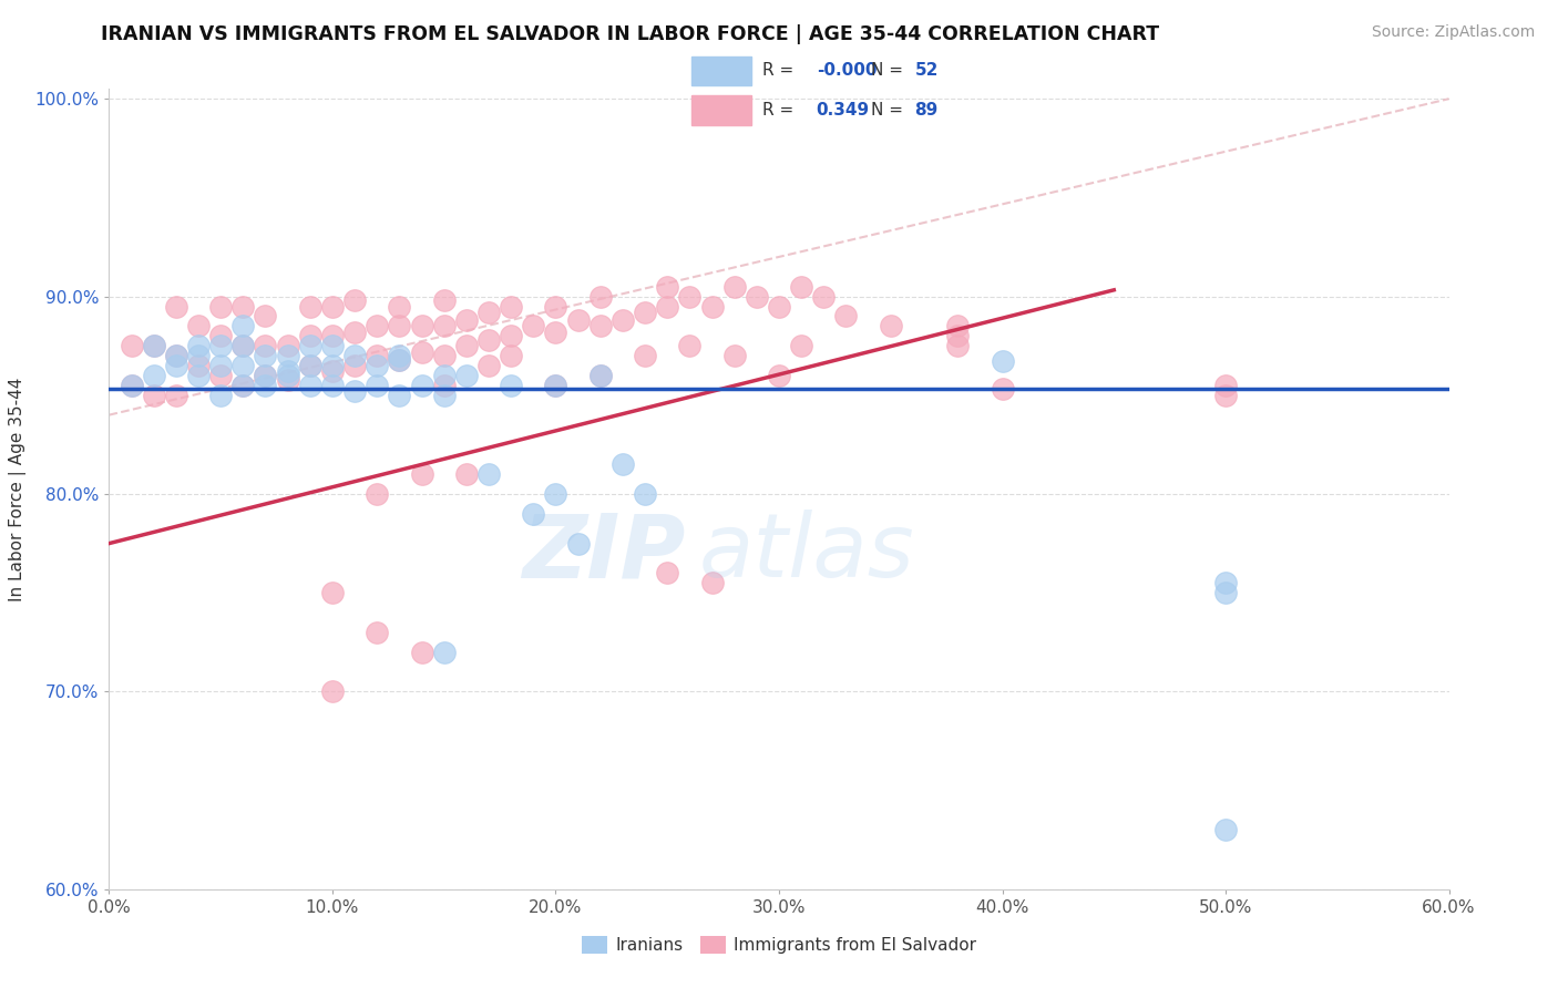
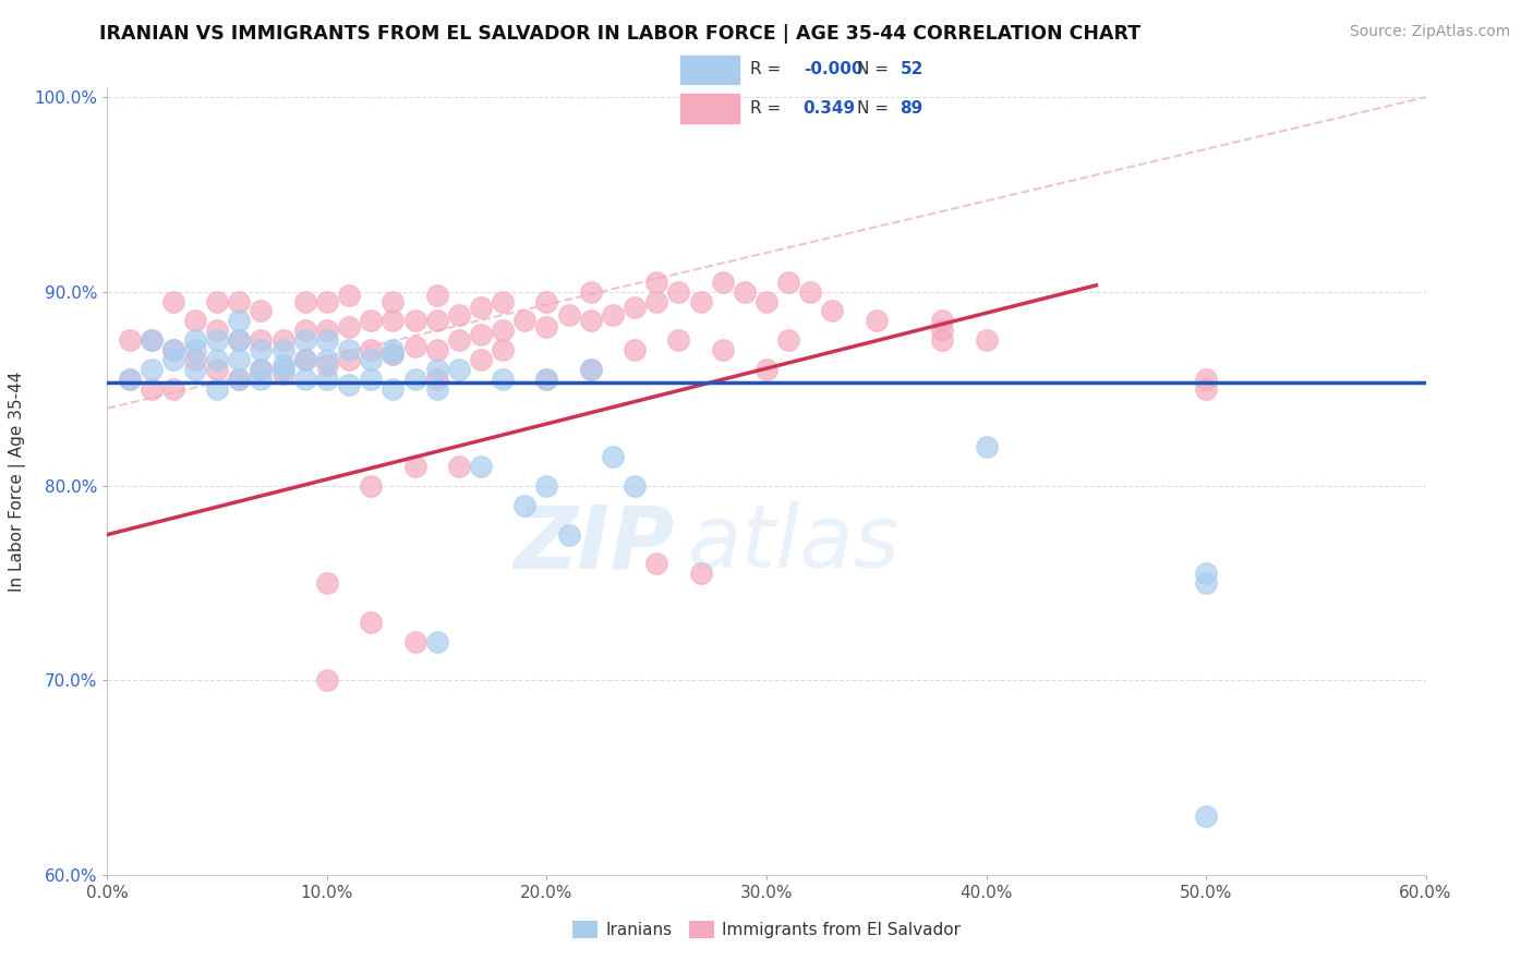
Iranians/40.0%: 86.7% -> 82.0%
Immigrants from El Salvador/40.0%: 85.3% -> 87.5%
